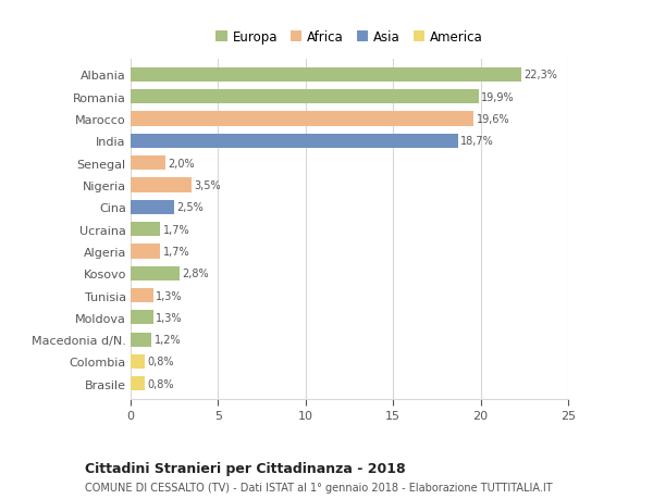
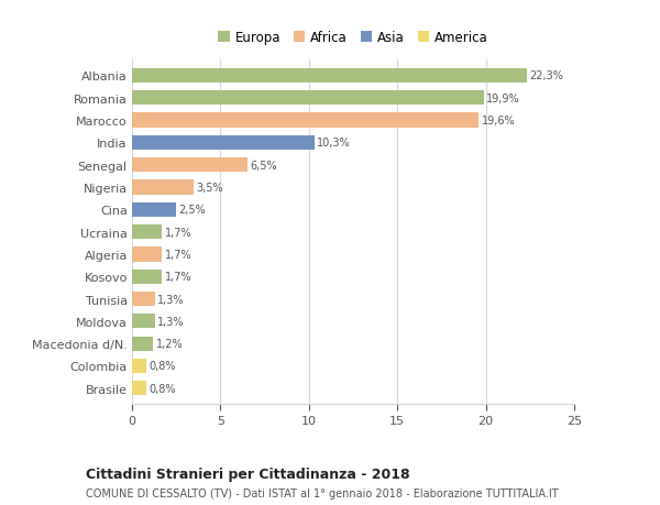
India: 18,7% -> 10,3%
Senegal: 2,0% -> 6,5%
Kosovo: 2,8% -> 1,7%
